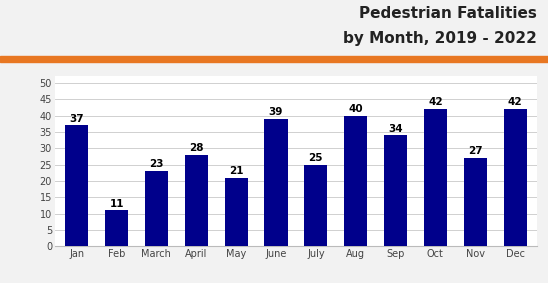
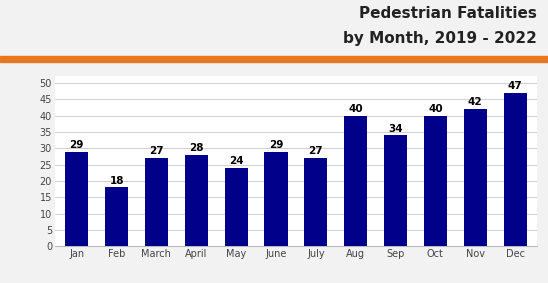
Jan: 37 -> 29
Feb: 11 -> 18
March: 23 -> 27
May: 21 -> 24
June: 39 -> 29
July: 25 -> 27
Oct: 42 -> 40
Nov: 27 -> 42
Dec: 42 -> 47
